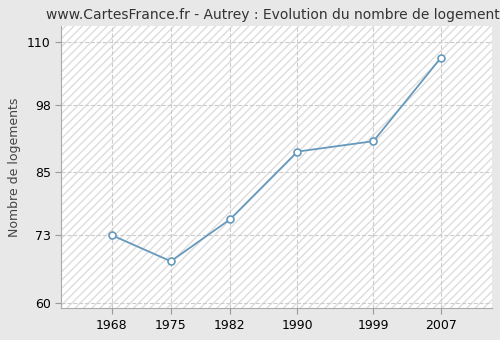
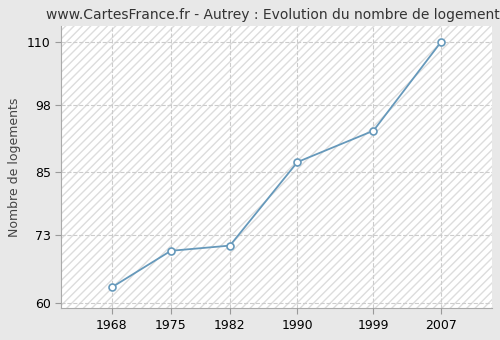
1968: 73 -> 63
1975: 68 -> 70
1982: 76 -> 71
1990: 89 -> 87
1999: 91 -> 93
2007: 107 -> 110
